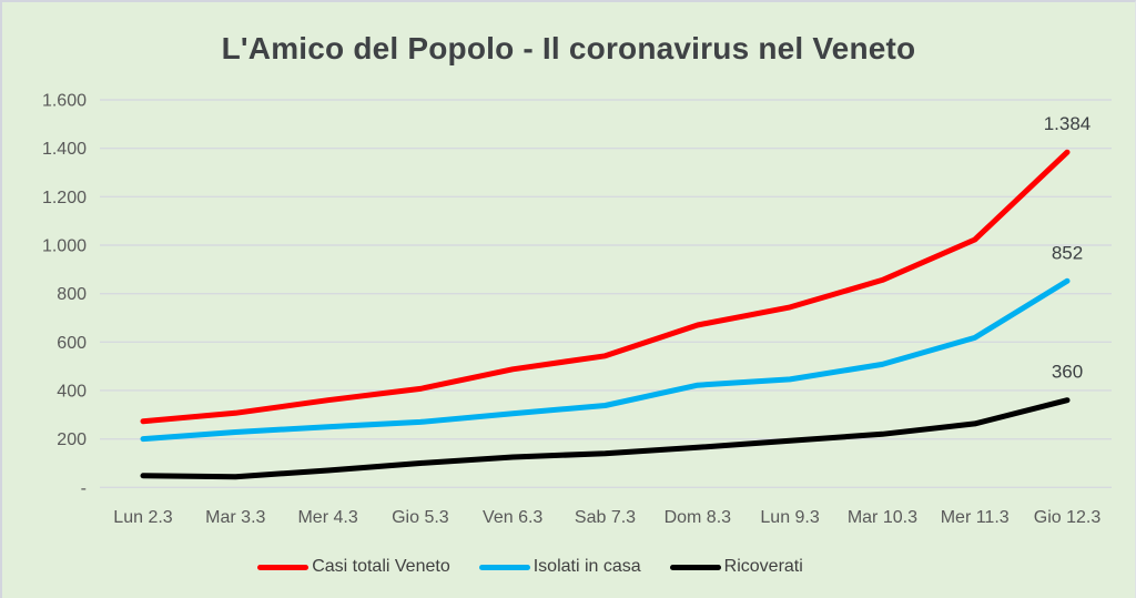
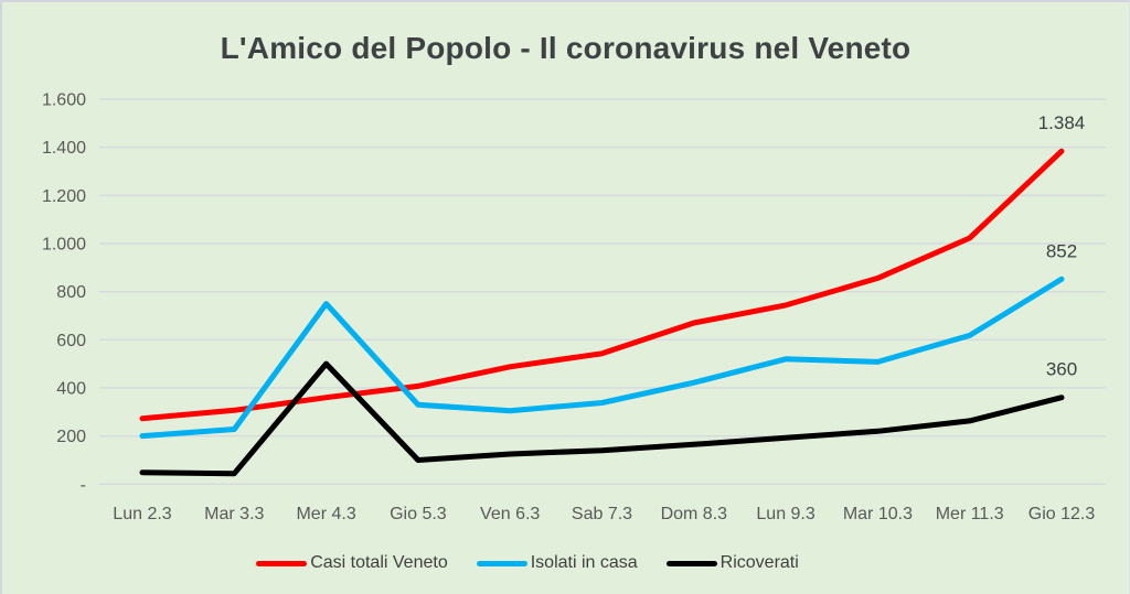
Isolati in casa/Mer 4.3: 250 -> 750
Ricoverati/Mer 4.3: 70 -> 500
Isolati in casa/Gio 5.3: 270 -> 330
Isolati in casa/Lun 9.3: 450 -> 520
